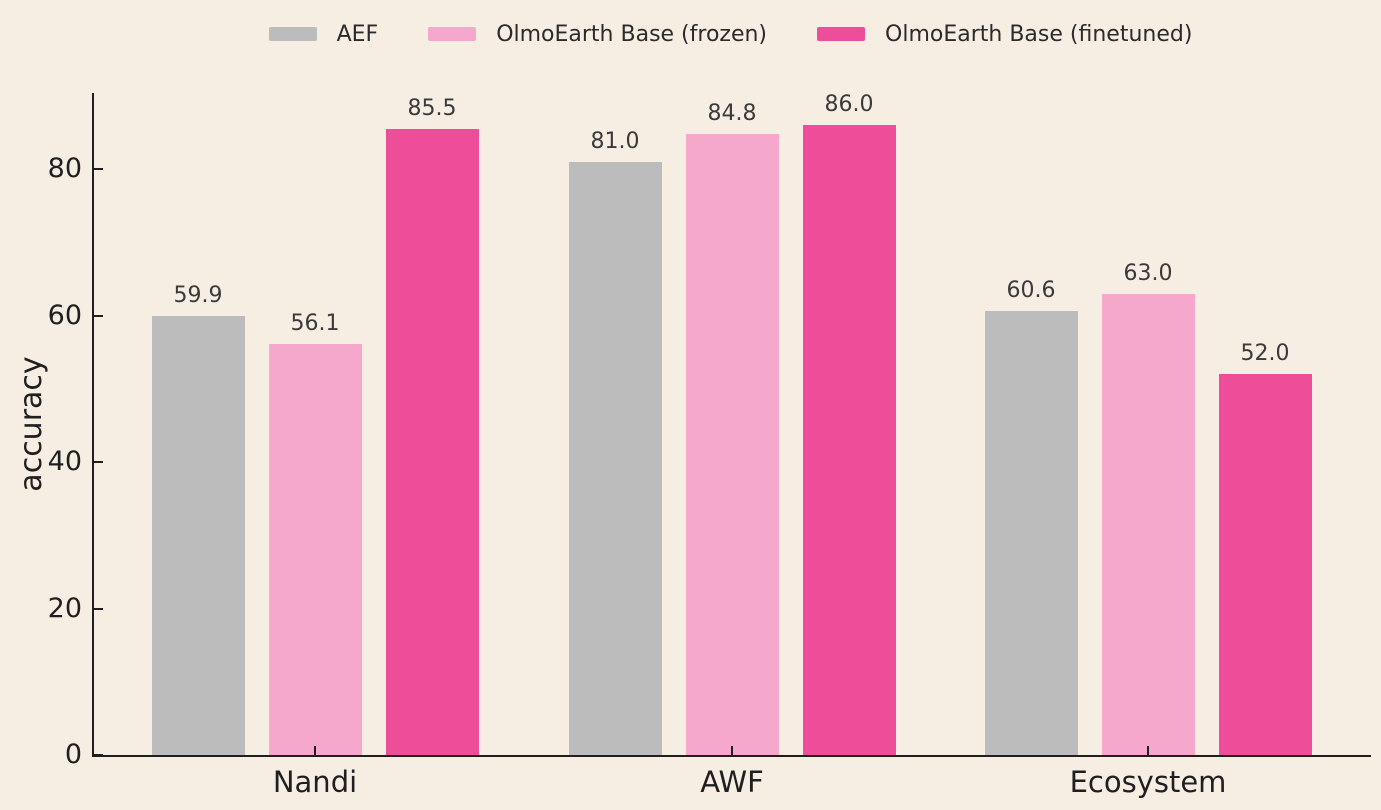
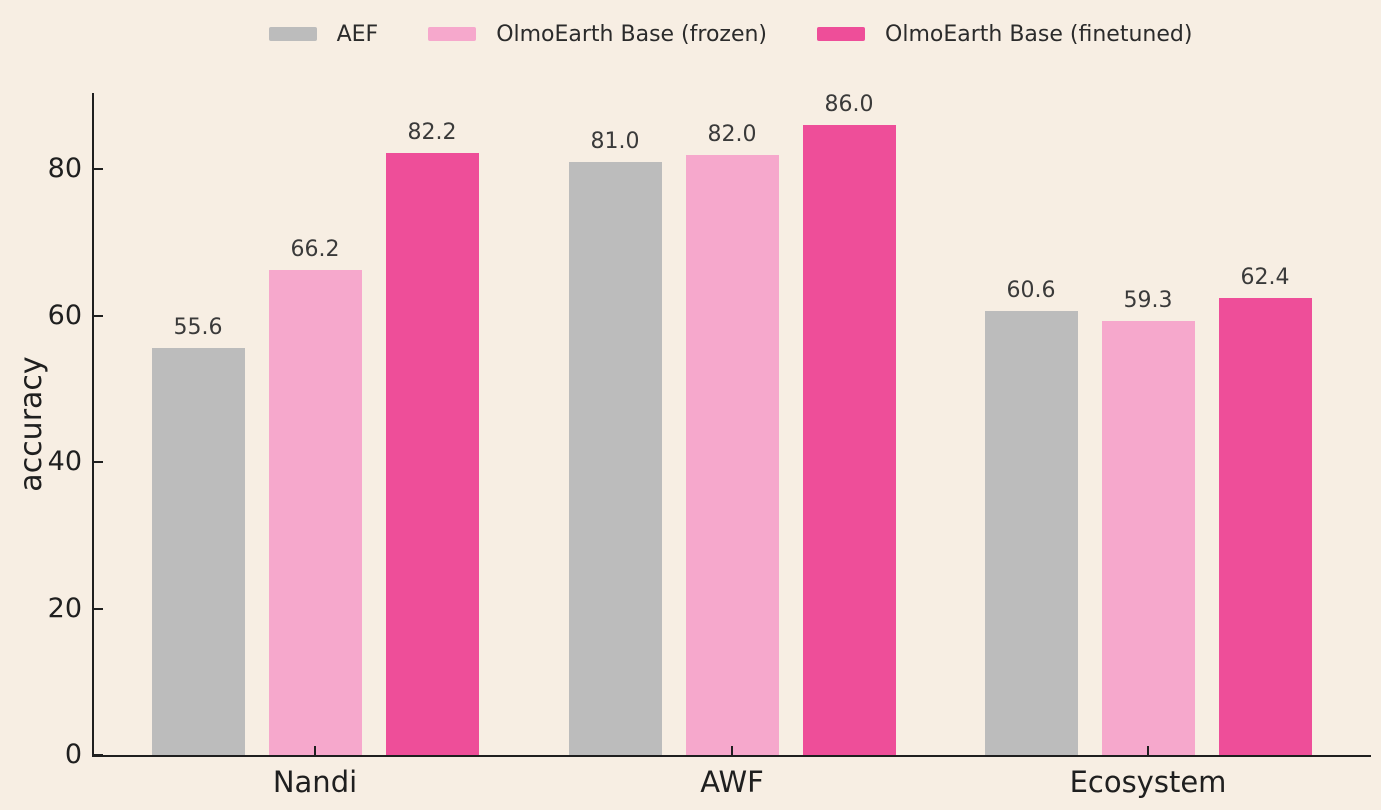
AEF/Nandi: 59.9 -> 55.6
OlmoEarth Base (frozen)/Nandi: 56.1 -> 66.2
OlmoEarth Base (finetuned)/Nandi: 85.5 -> 82.2
OlmoEarth Base (frozen)/AWF: 84.8 -> 82.0
OlmoEarth Base (frozen)/Ecosystem: 63.0 -> 59.3
OlmoEarth Base (finetuned)/Ecosystem: 52.0 -> 62.4
